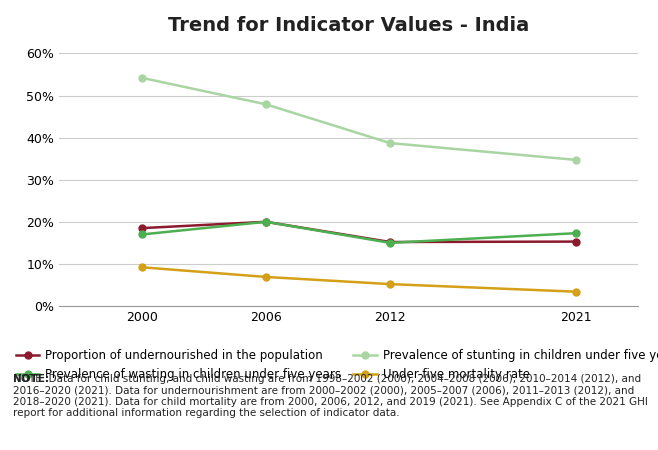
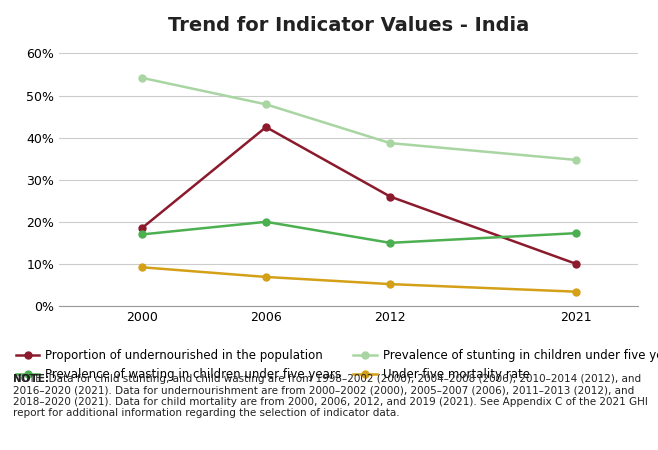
Proportion of undernourished in the population/2006: 20.0% -> 42.5%
Proportion of undernourished in the population/2012: 15.2% -> 26.0%
Proportion of undernourished in the population/2021: 15.3% -> 10.0%
